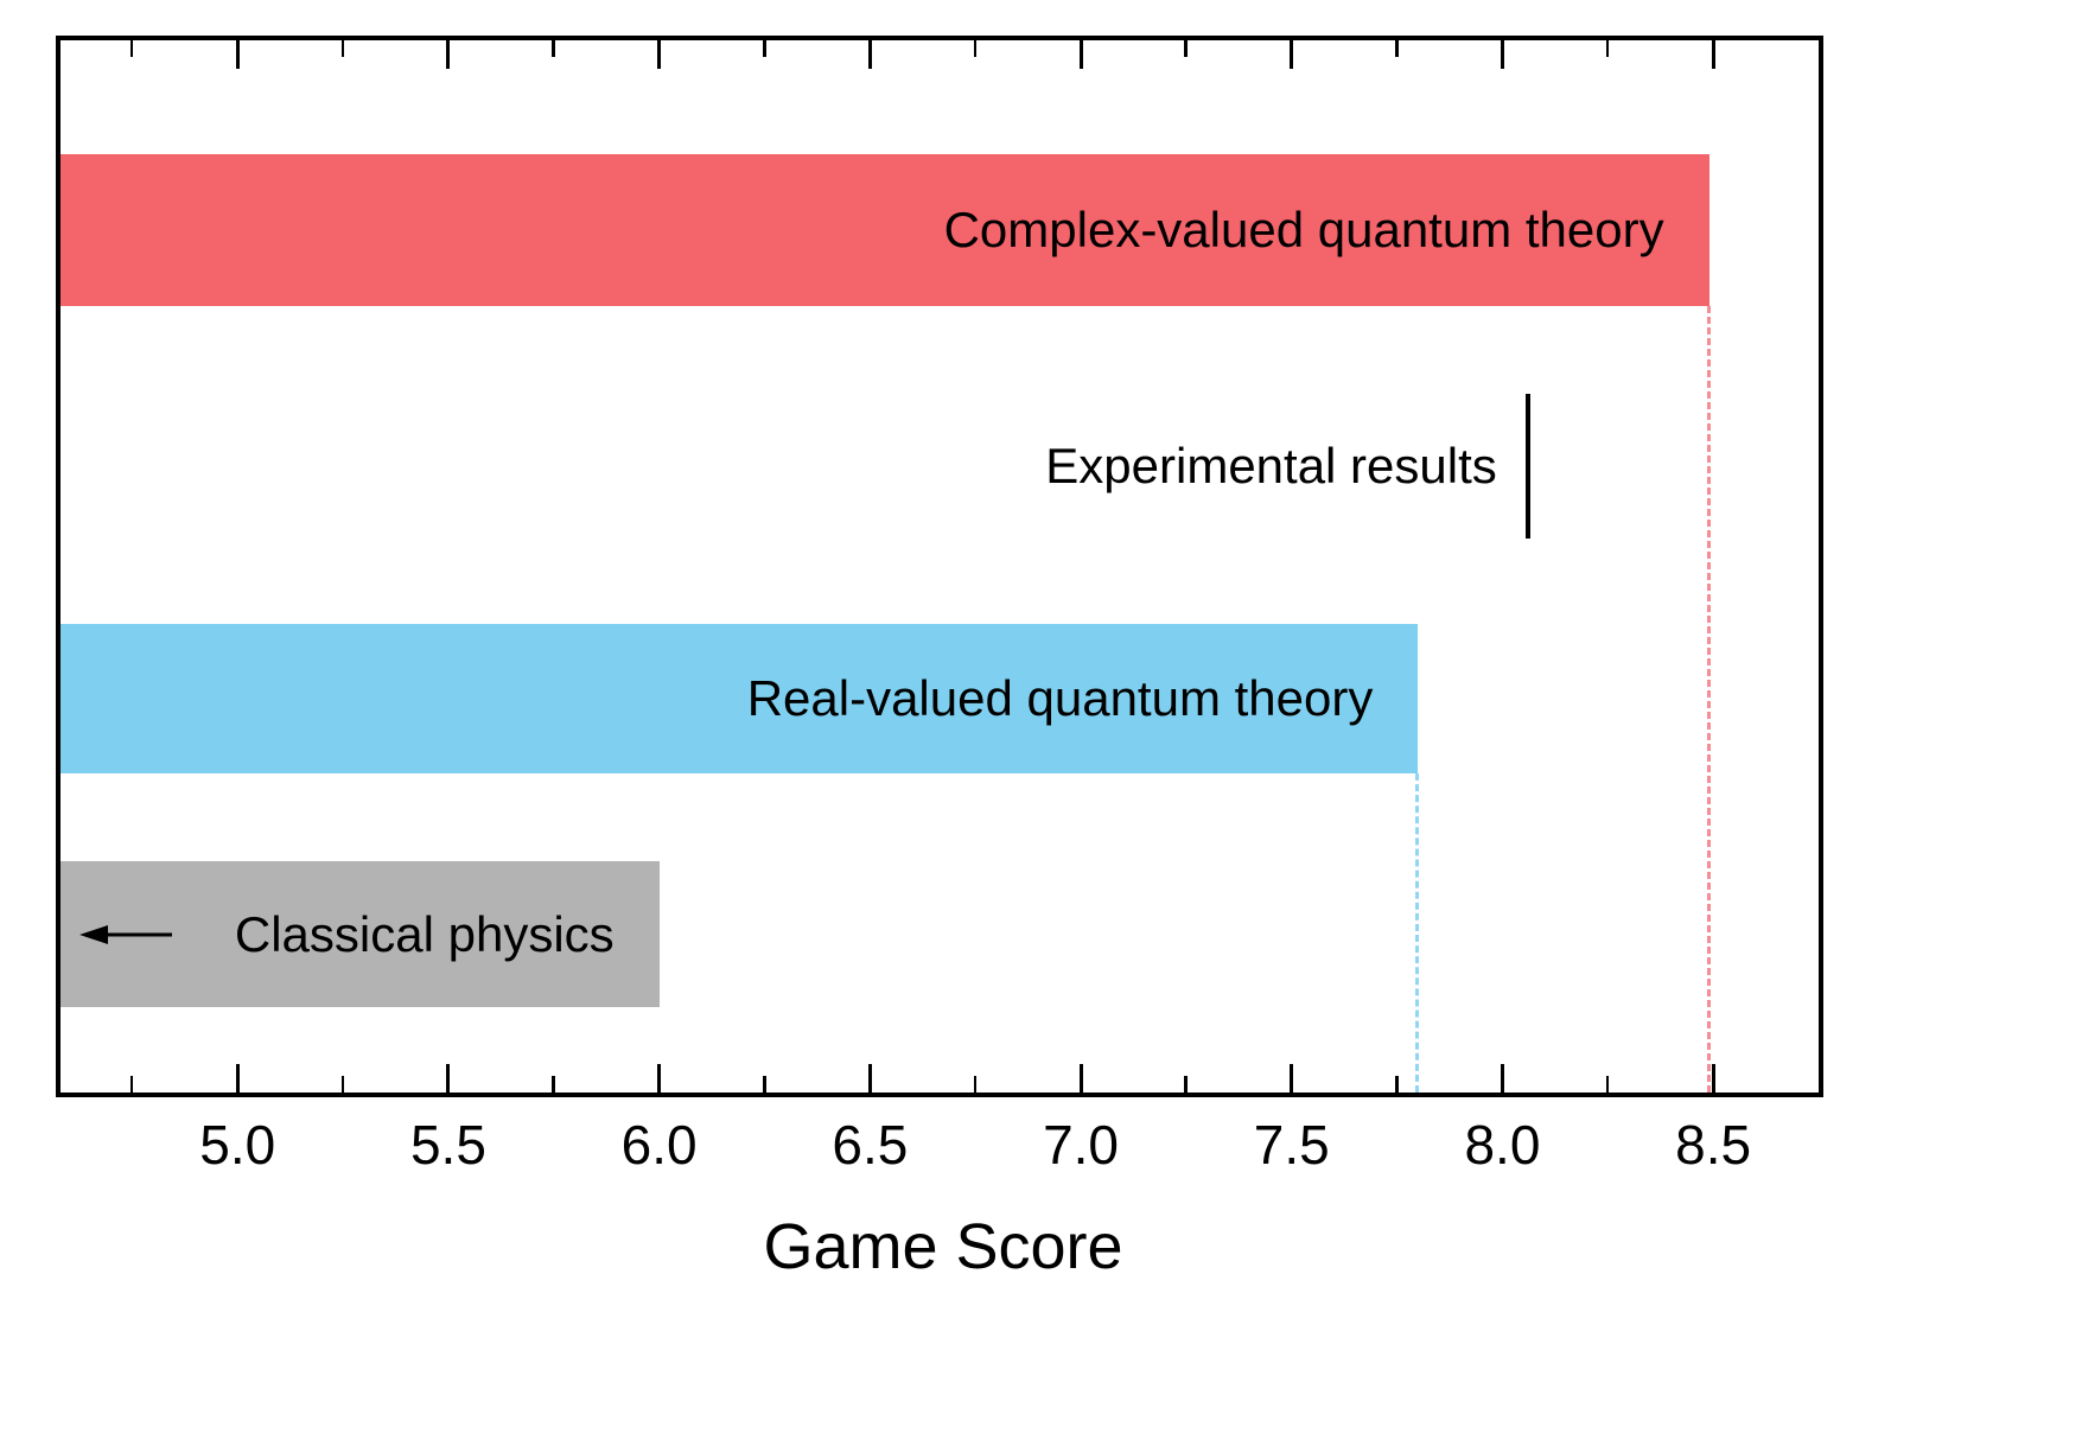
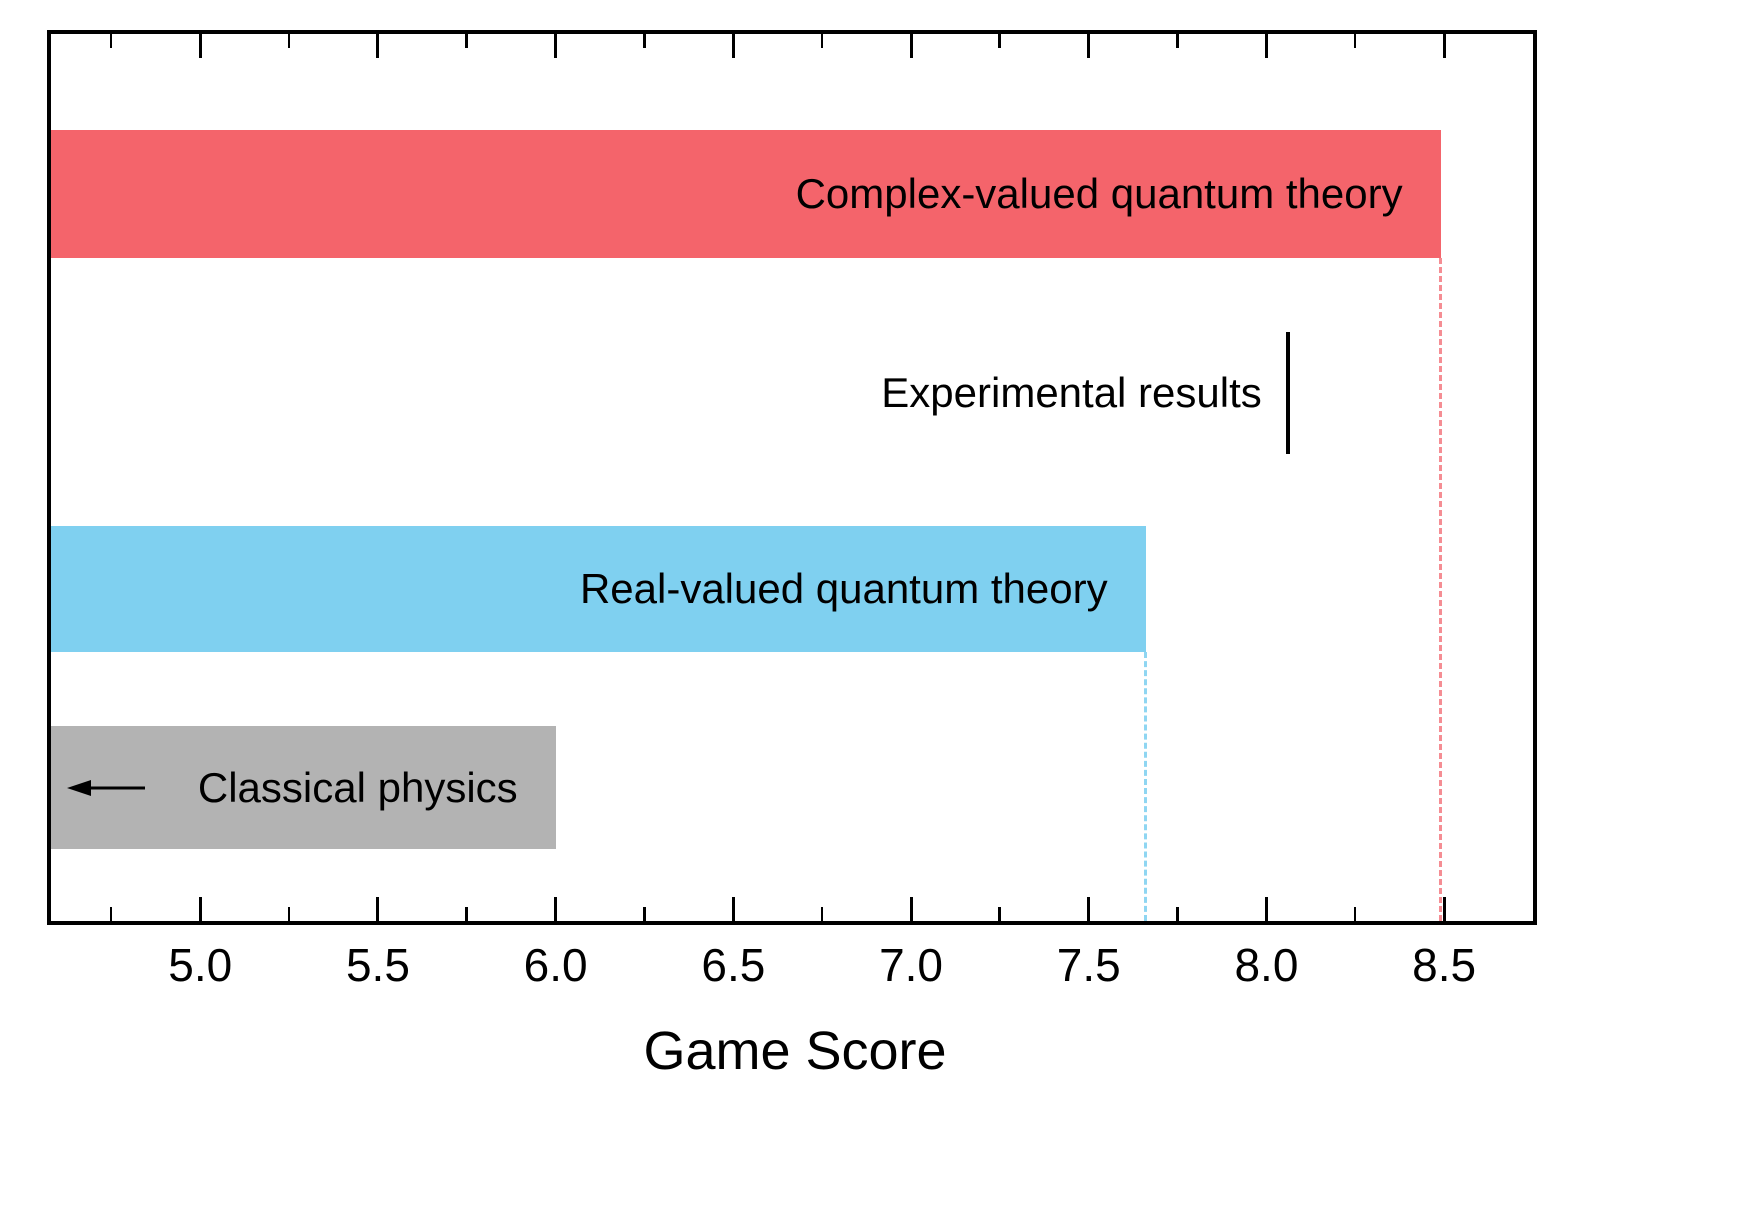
Real-valued quantum theory: 7.80 -> 7.66
